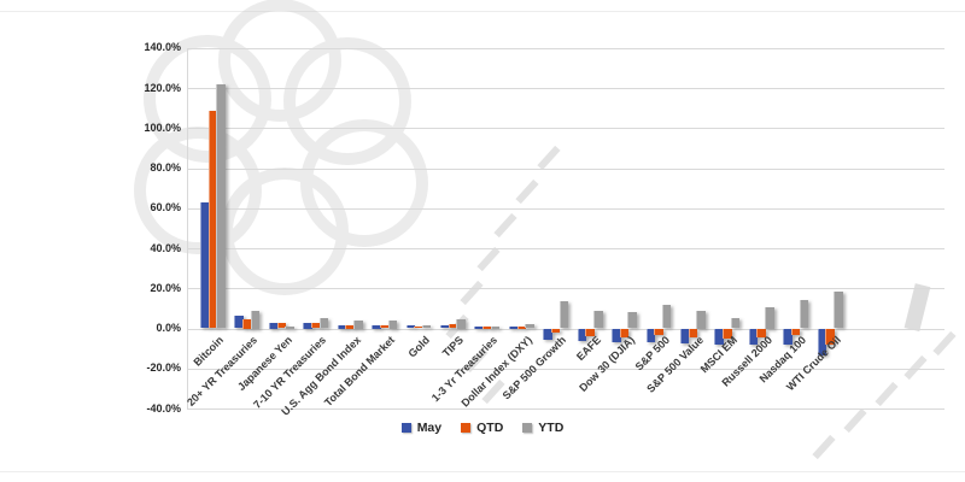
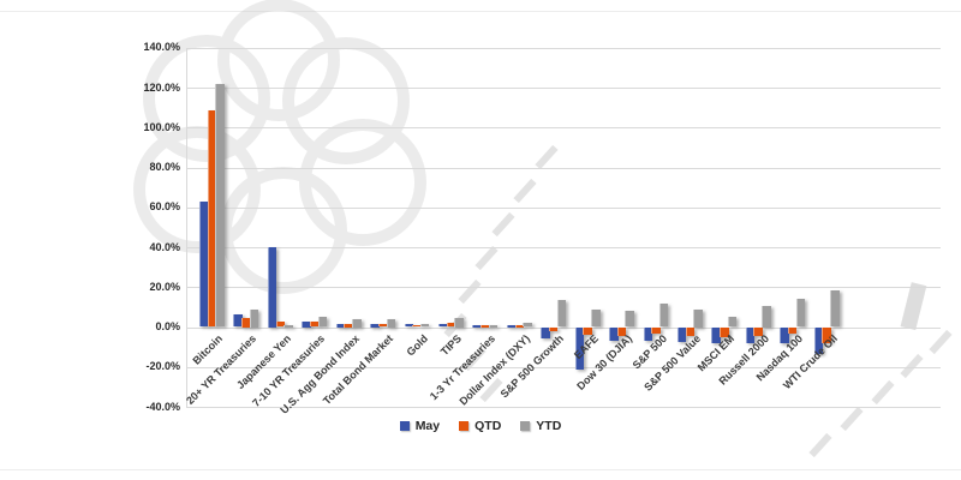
May/Japanese Yen: 3% -> 40%
May/EAFE: -6% -> -21%
